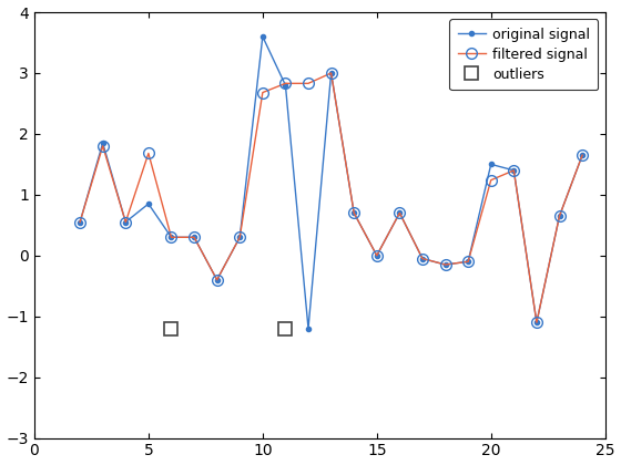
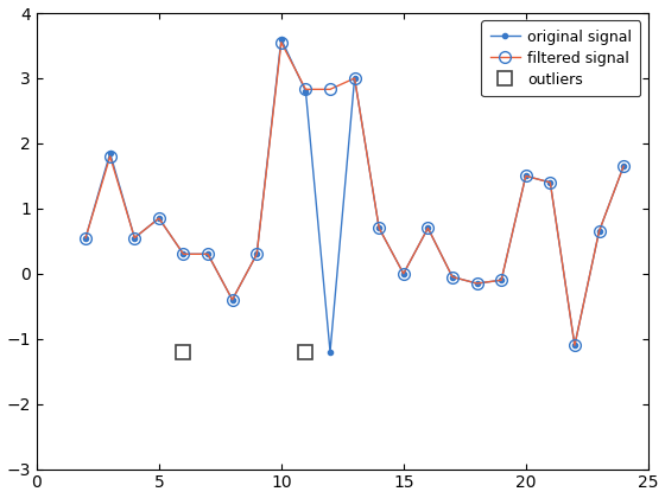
filtered signal/5: 1.68 -> 0.85
filtered signal/10: 2.68 -> 3.55
filtered signal/20: 1.24 -> 1.50
